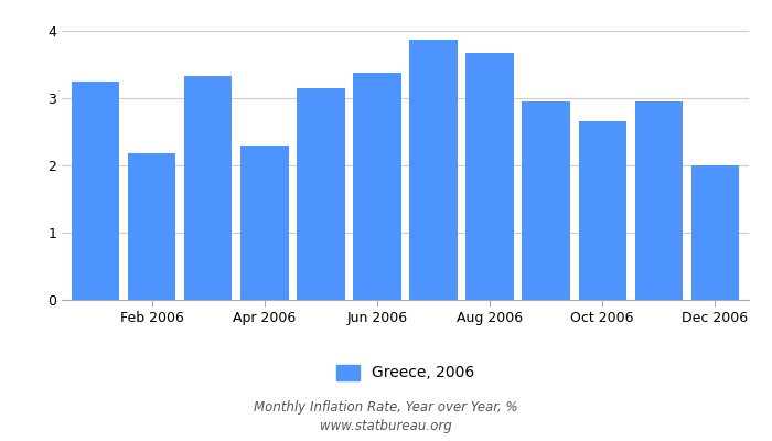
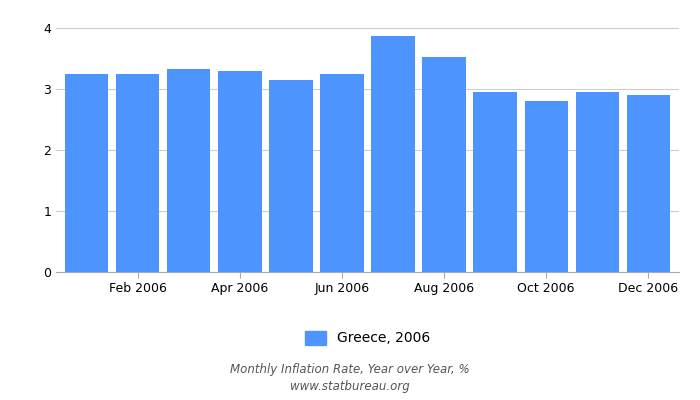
Feb 2006: 2.18 -> 3.25
Apr 2006: 2.30 -> 3.30
Jun 2006: 3.38 -> 3.25
Aug 2006: 3.68 -> 3.53
Oct 2006: 2.66 -> 2.80
Dec 2006: 2.00 -> 2.91
